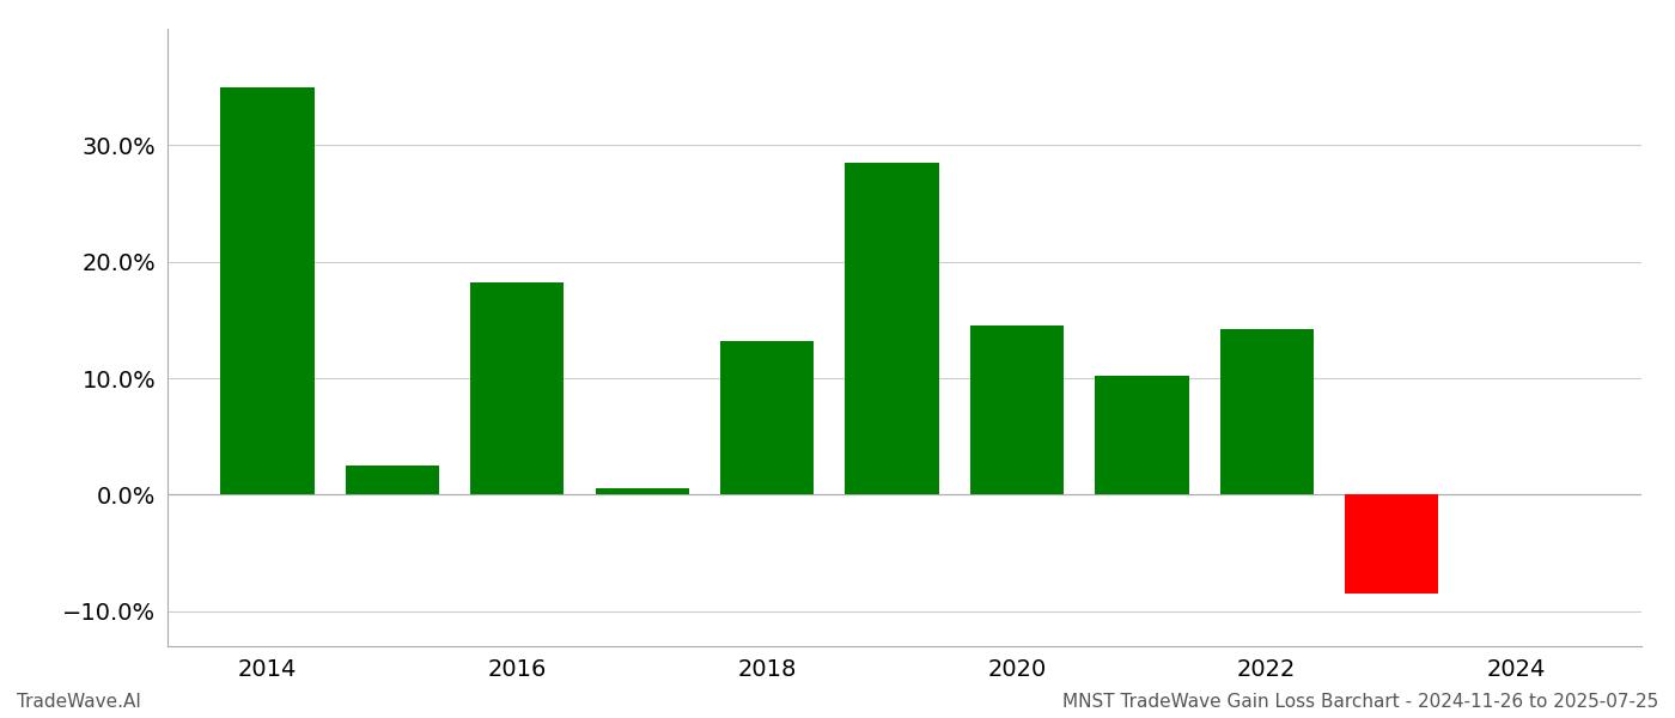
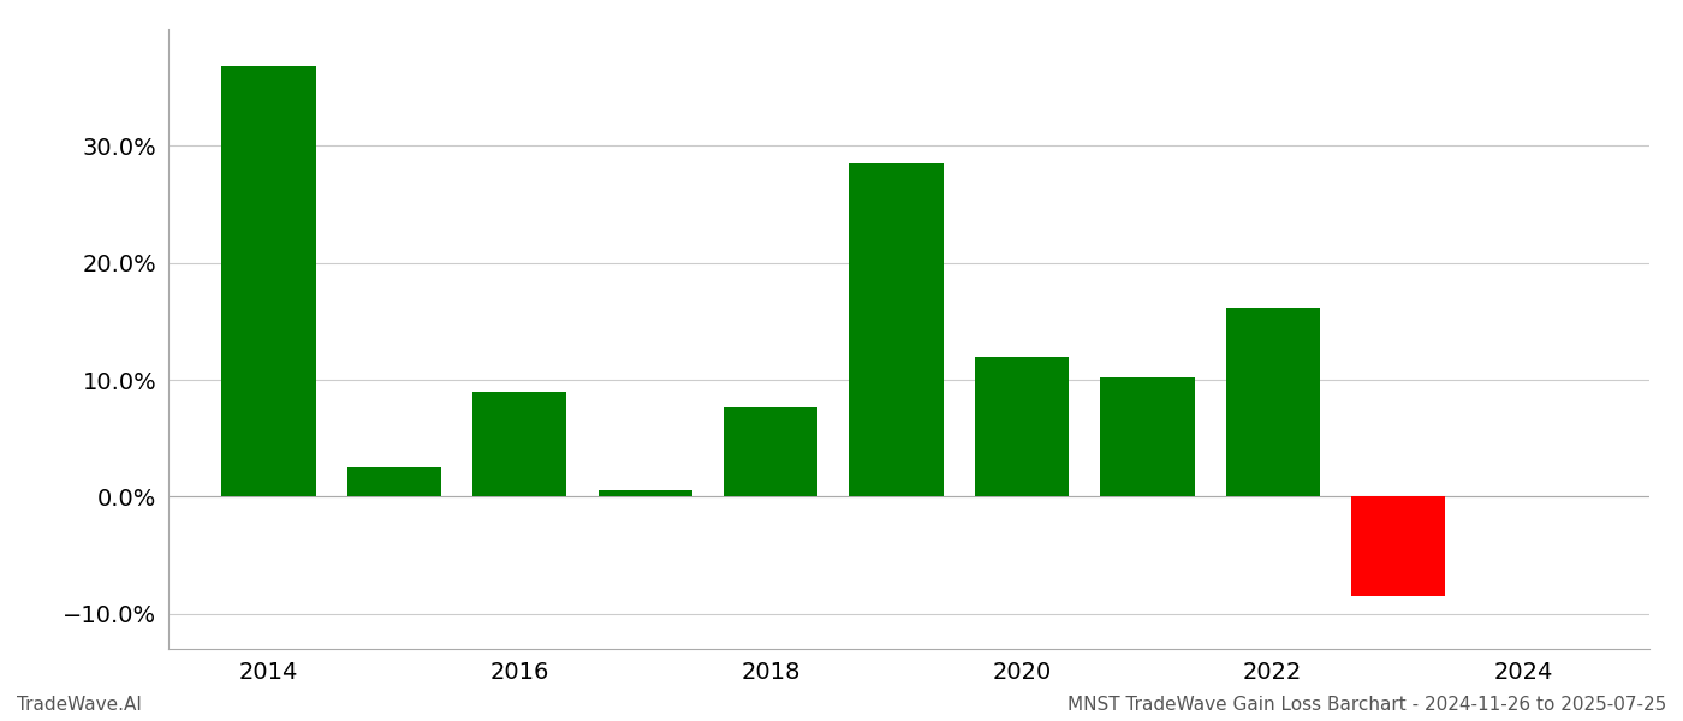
2014: 35.0% -> 36.8%
2016: 18.2% -> 9.0%
2018: 13.2% -> 7.6%
2020: 14.5% -> 12.0%
2022: 14.2% -> 16.2%
